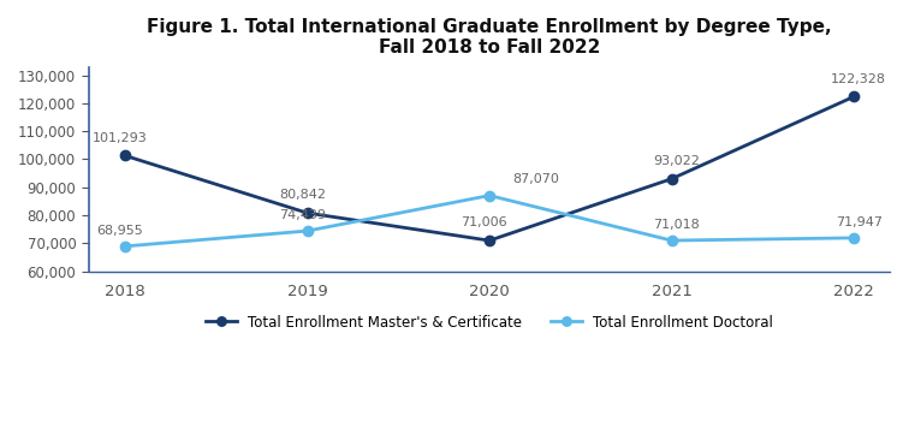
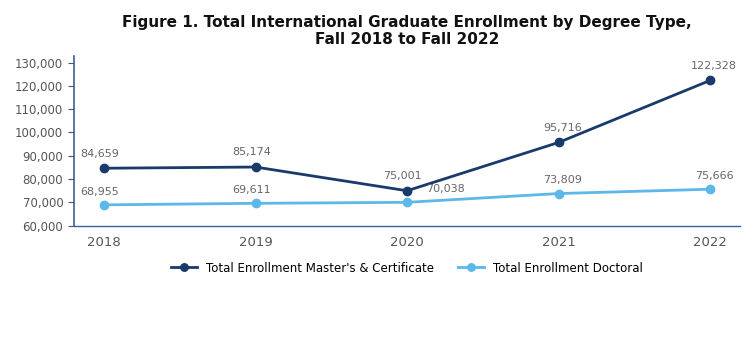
Total Enrollment Master's & Certificate/2018: 101,293 -> 84,659
Total Enrollment Master's & Certificate/2019: 80,842 -> 85,174
Total Enrollment Doctoral/2019: 74,439 -> 69,611
Total Enrollment Master's & Certificate/2020: 71,006 -> 75,001
Total Enrollment Doctoral/2020: 87,070 -> 70,038
Total Enrollment Master's & Certificate/2021: 93,022 -> 95,716
Total Enrollment Doctoral/2021: 71,018 -> 73,809
Total Enrollment Doctoral/2022: 71,947 -> 75,666
